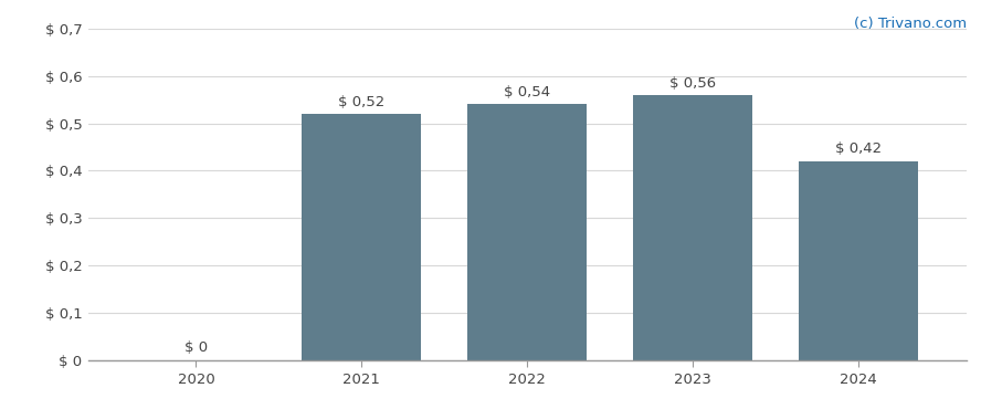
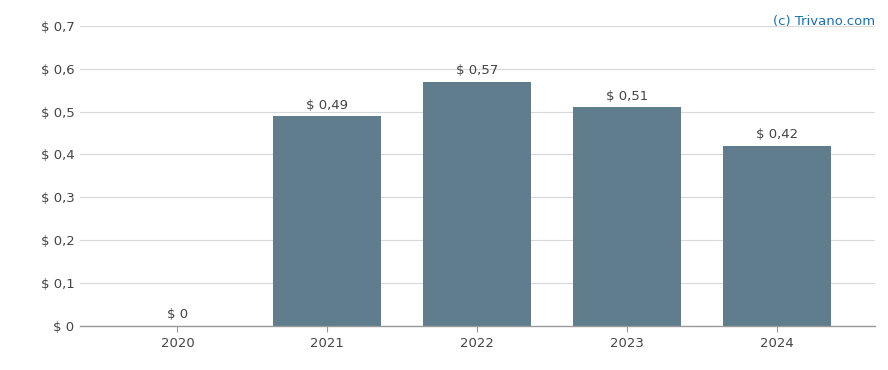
2021: 0,52 -> 0,49
2022: 0,54 -> 0,57
2023: 0,56 -> 0,51
